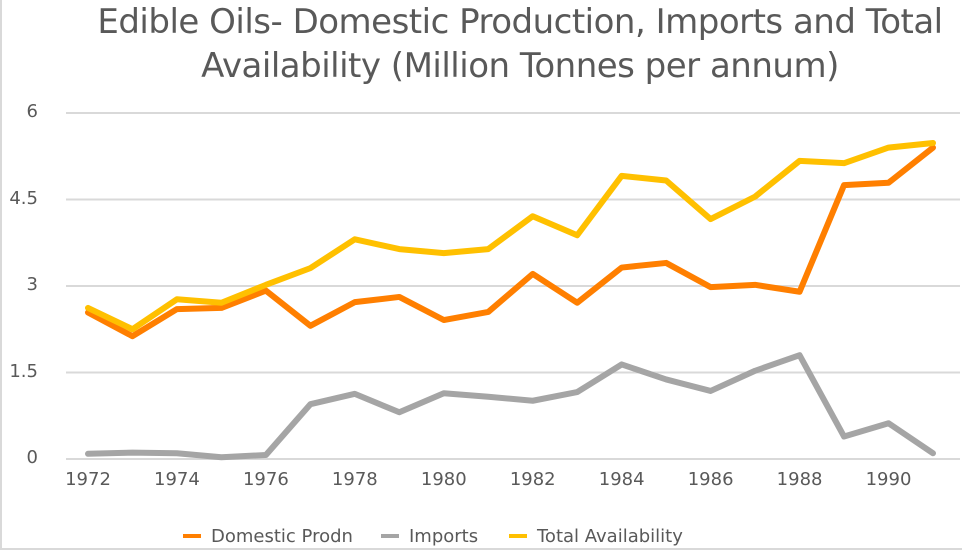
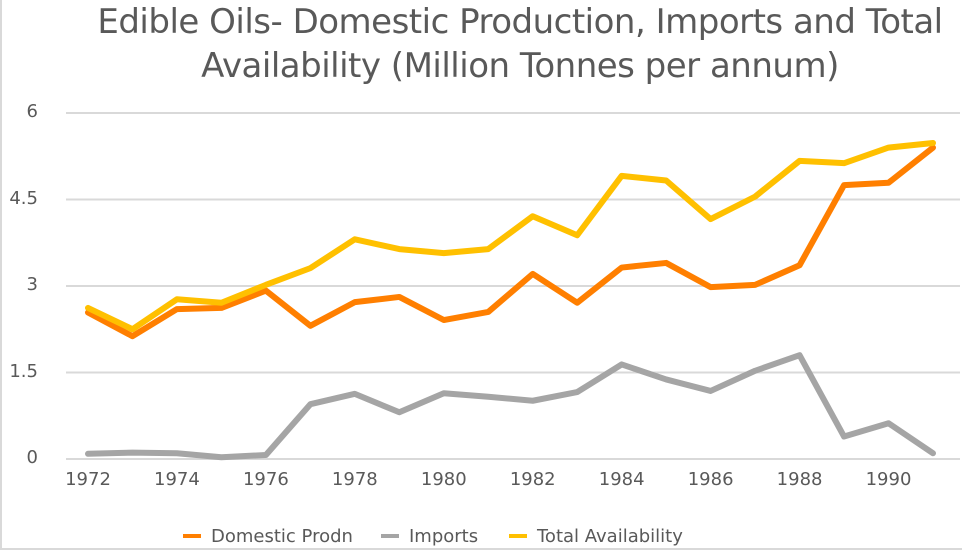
Domestic Prodn/1988: 2.9 -> 3.4
